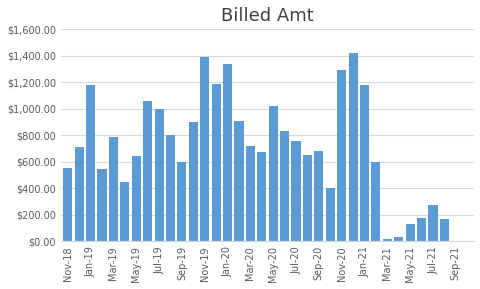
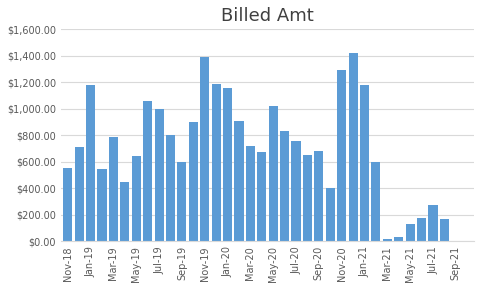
Jan-20: $1,340 -> $1,160
